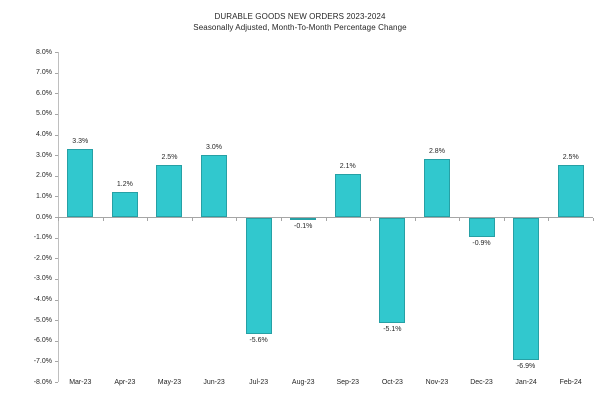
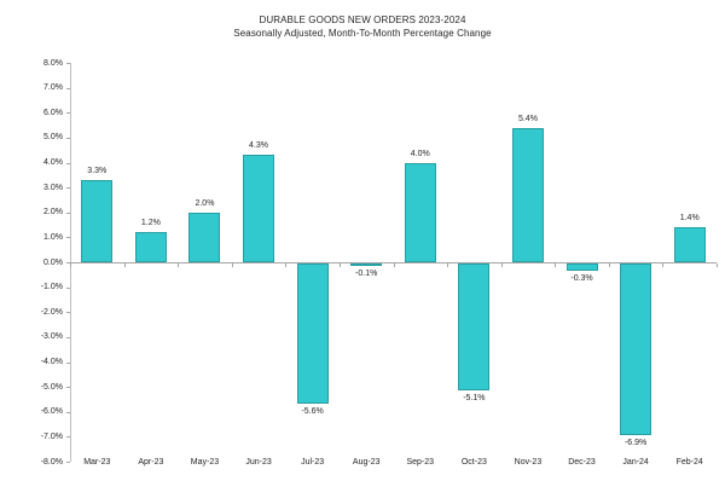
May-23: 2.5% -> 2.0%
Jun-23: 3.0% -> 4.3%
Sep-23: 2.1% -> 4.0%
Nov-23: 2.8% -> 5.4%
Dec-23: -0.9% -> -0.3%
Feb-24: 2.5% -> 1.4%
